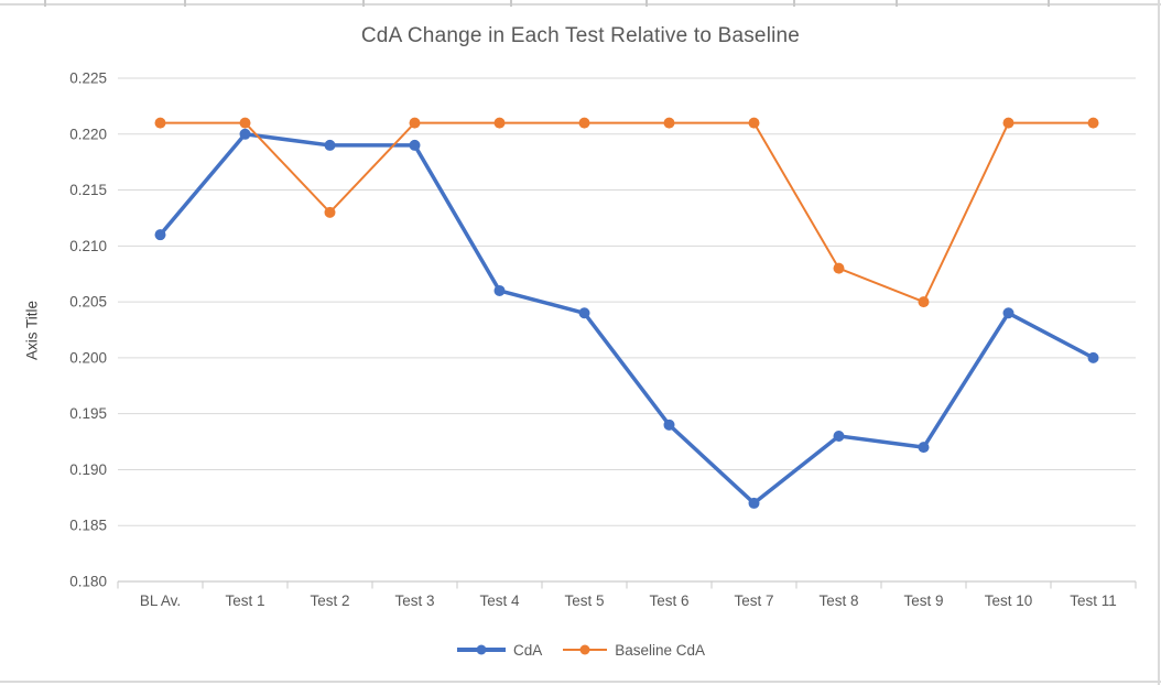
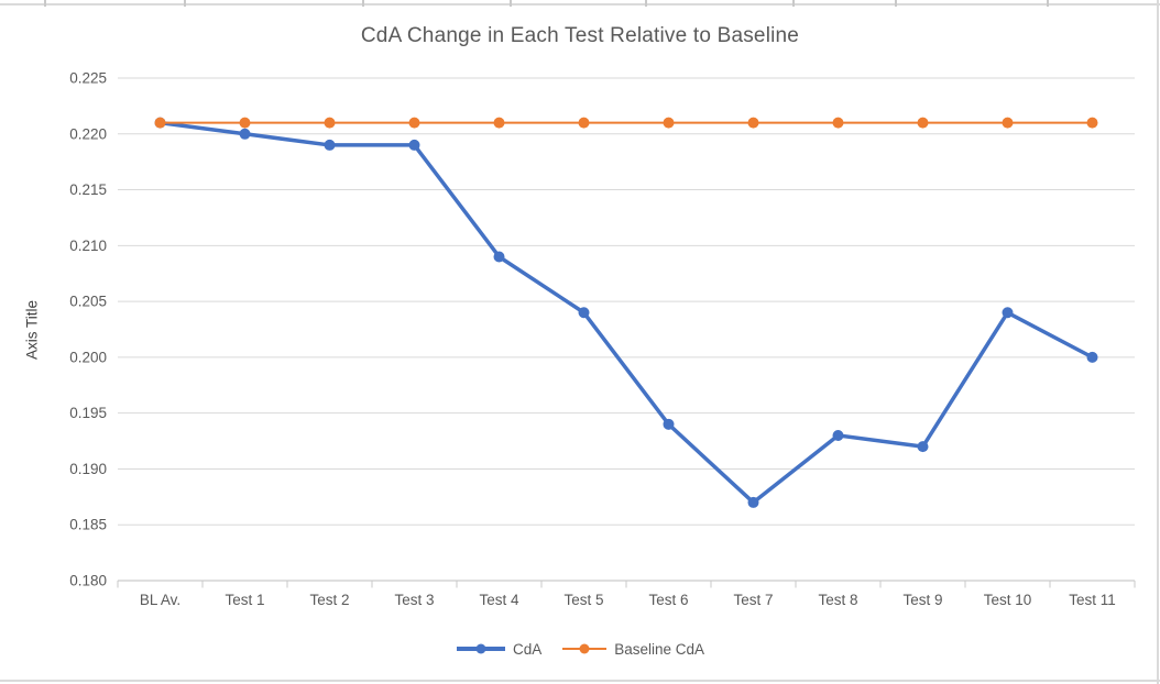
CdA/BL Av.: 0.211 -> 0.221
Baseline CdA/Test 2: 0.213 -> 0.221
CdA/Test 4: 0.206 -> 0.209
Baseline CdA/Test 8: 0.208 -> 0.221
Baseline CdA/Test 9: 0.205 -> 0.221
